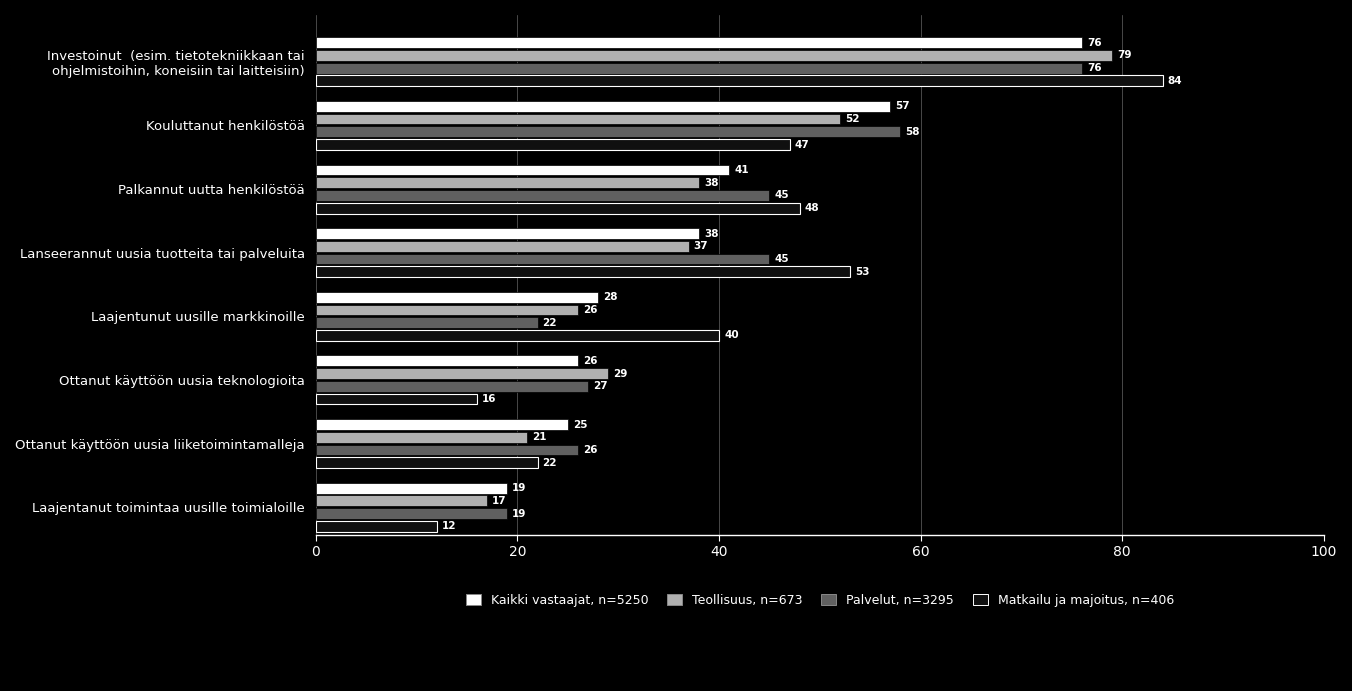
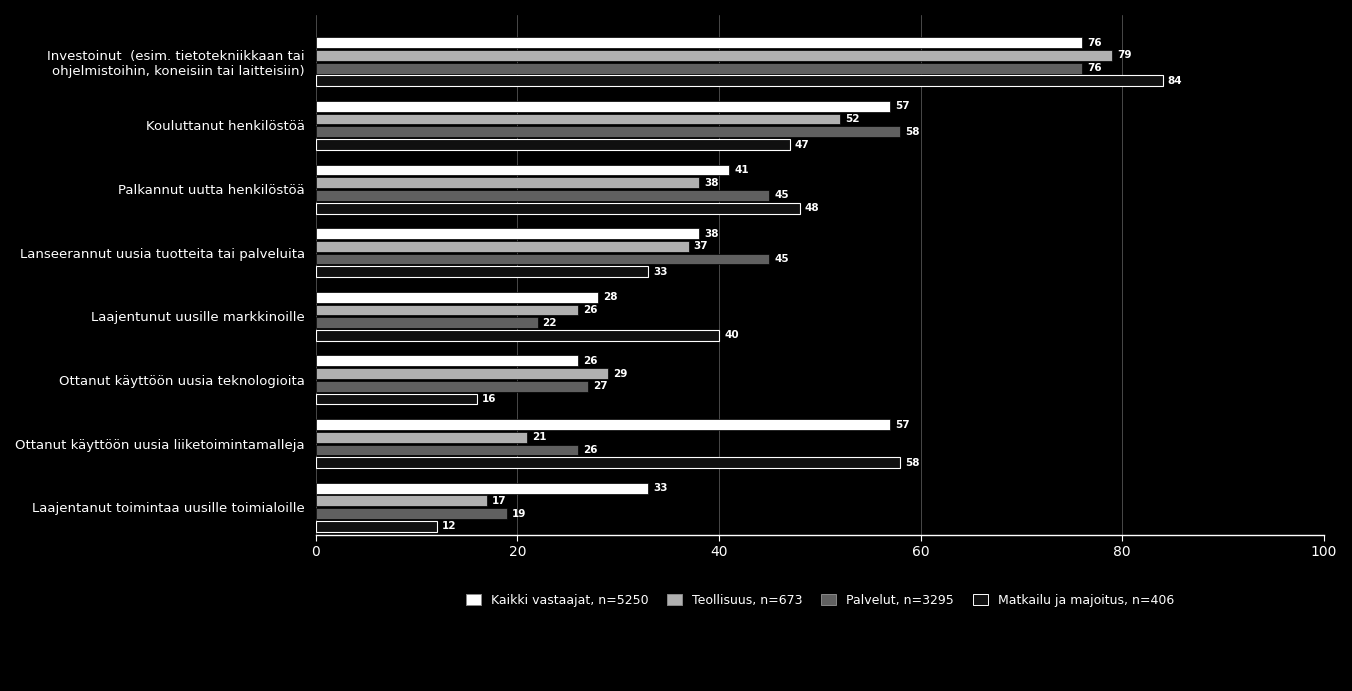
Matkailu ja majoitus, n=406/Lanseerannut uusia tuotteita tai palveluita: 53 -> 33
Kaikki vastaajat, n=5250/Ottanut käyttöön uusia liiketoimintamalleja: 25 -> 57
Matkailu ja majoitus, n=406/Ottanut käyttöön uusia liiketoimintamalleja: 22 -> 58
Kaikki vastaajat, n=5250/Laajentanut toimintaa uusille toimialoille: 19 -> 33
